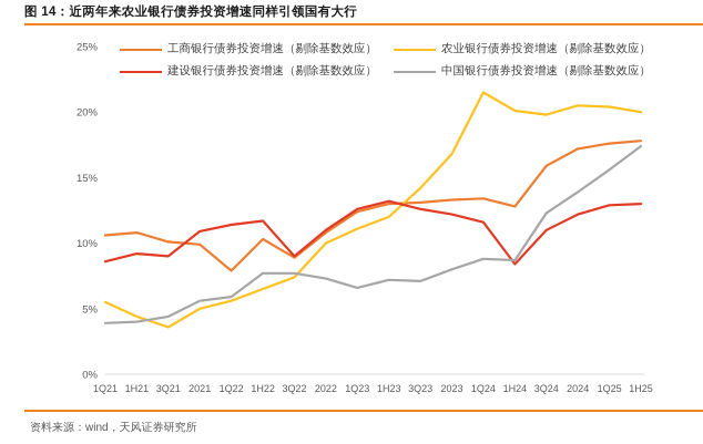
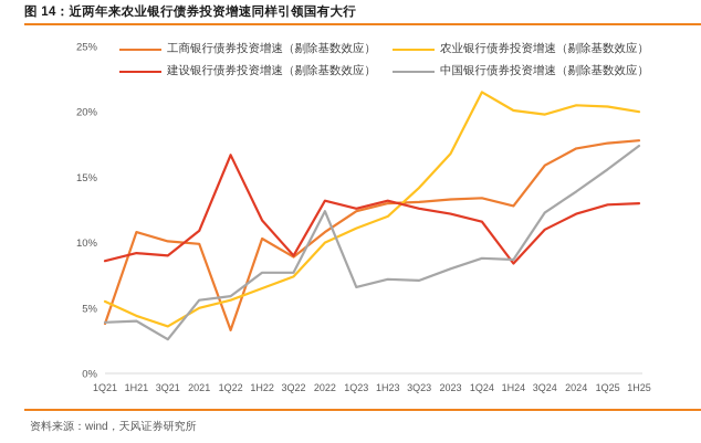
工商银行债券投资增速（剔除基数效应）/1Q21: 10.6% -> 3.8%
中国银行债券投资增速（剔除基数效应）/3Q21: 4.4% -> 2.6%
工商银行债券投资增速（剔除基数效应）/1Q22: 7.9% -> 3.3%
建设银行债券投资增速（剔除基数效应）/1Q22: 11.4% -> 16.7%
建设银行债券投资增速（剔除基数效应）/2022: 11.0% -> 13.2%
中国银行债券投资增速（剔除基数效应）/2022: 7.3% -> 12.4%
